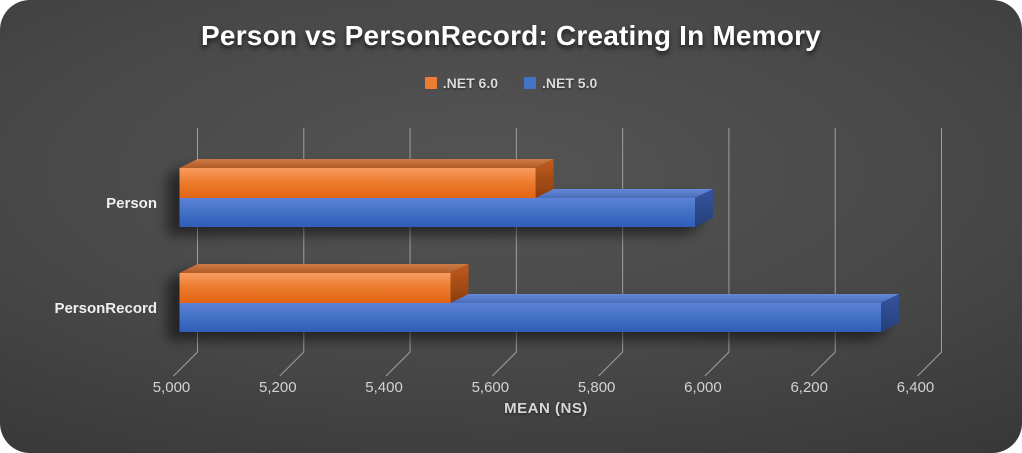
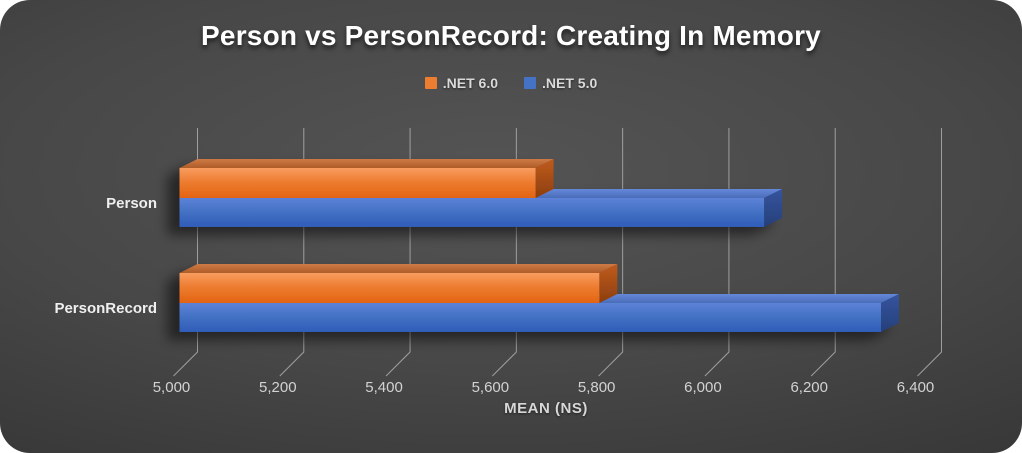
.NET 5.0/Person: 5970 -> 6100
.NET 6.0/PersonRecord: 5510 -> 5790
